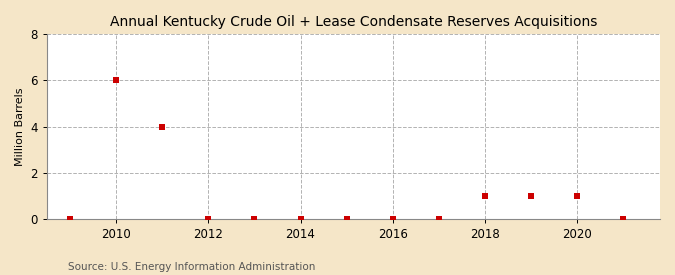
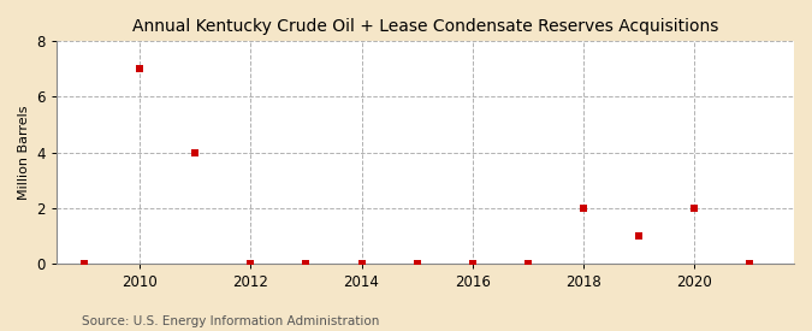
2010: 6 -> 7
2018: 1 -> 2
2020: 1 -> 2
